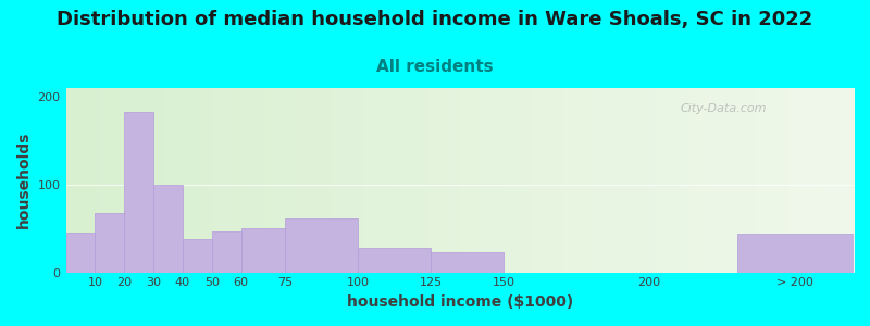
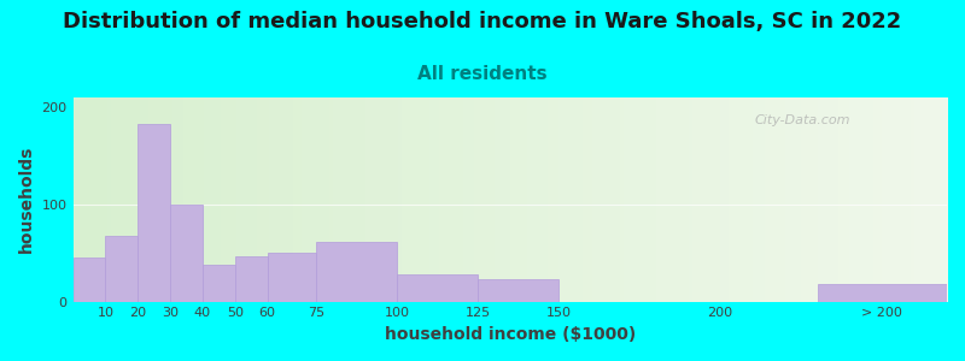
> 200: 44 -> 18
